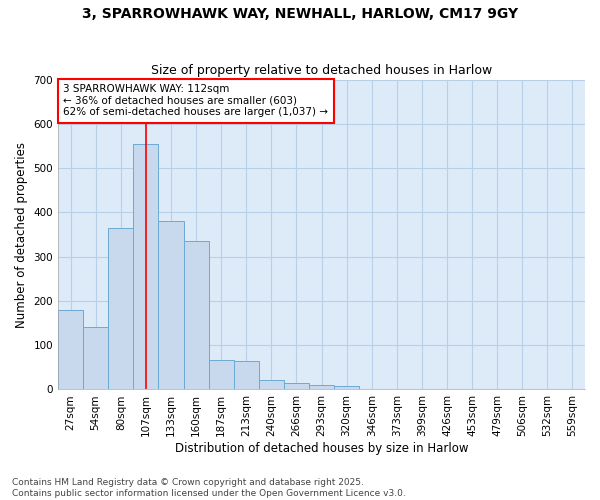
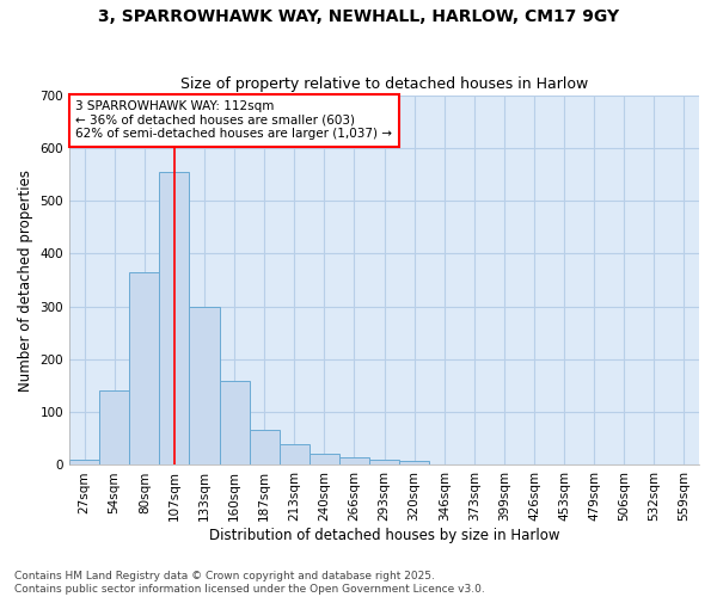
27sqm: 180 -> 10
133sqm: 380 -> 300
160sqm: 335 -> 160
213sqm: 65 -> 40
